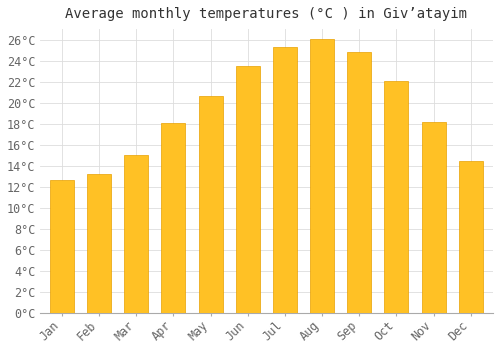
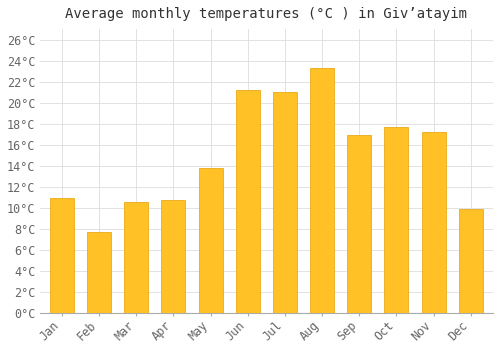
Jan: 12.7°C -> 10.9°C
Feb: 13.2°C -> 7.7°C
Mar: 15.0°C -> 10.6°C
Apr: 18.1°C -> 10.8°C
May: 20.6°C -> 13.8°C
Jun: 23.5°C -> 21.2°C
Jul: 25.3°C -> 21.0°C
Aug: 26.1°C -> 23.3°C
Sep: 24.8°C -> 16.9°C
Oct: 22.1°C -> 17.7°C
Nov: 18.2°C -> 17.2°C
Dec: 14.5°C -> 9.9°C
